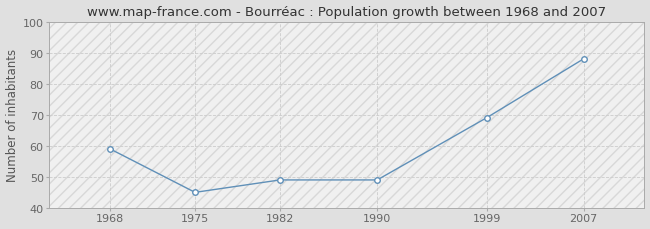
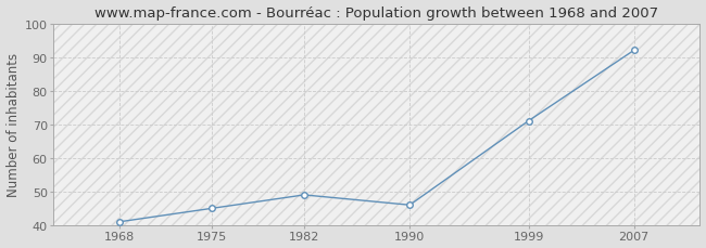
1968: 59 -> 41
1990: 49 -> 46
1999: 69 -> 71
2007: 88 -> 92
